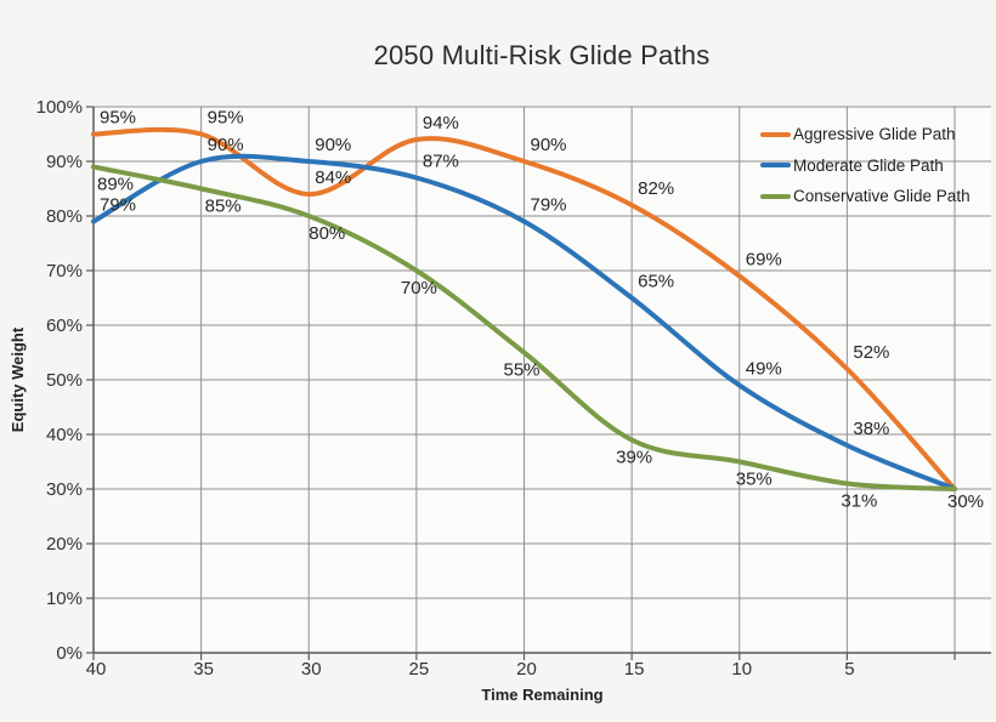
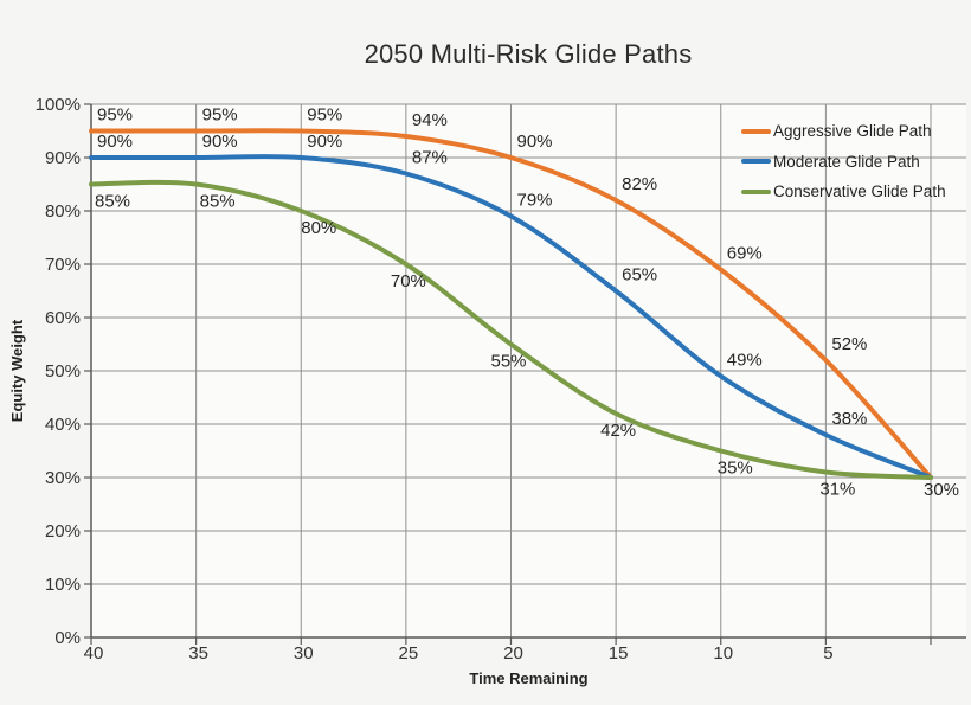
Moderate Glide Path/40: 79% -> 90%
Conservative Glide Path/40: 89% -> 85%
Aggressive Glide Path/30: 84% -> 95%
Conservative Glide Path/15: 39% -> 42%
